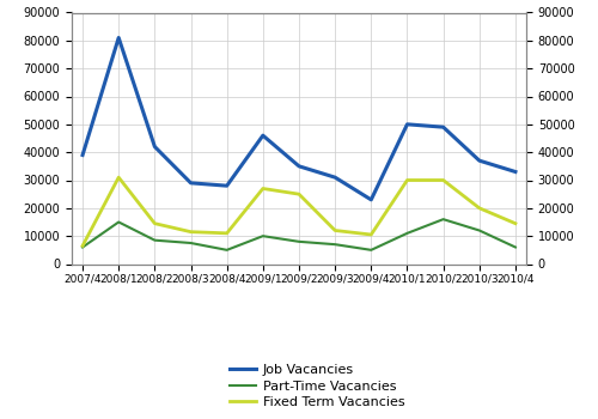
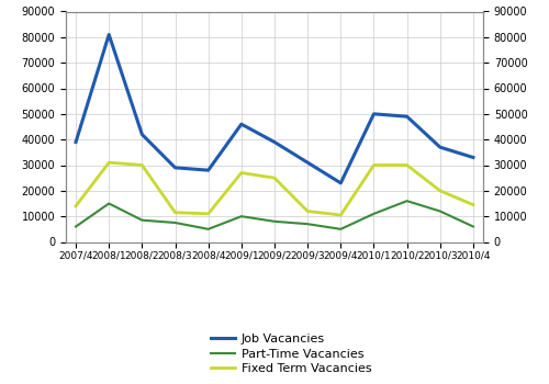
Fixed Term Vacancies/2007/4: 6500 -> 14000
Fixed Term Vacancies/2008/2: 14500 -> 30000
Job Vacancies/2009/2: 35000 -> 39000
